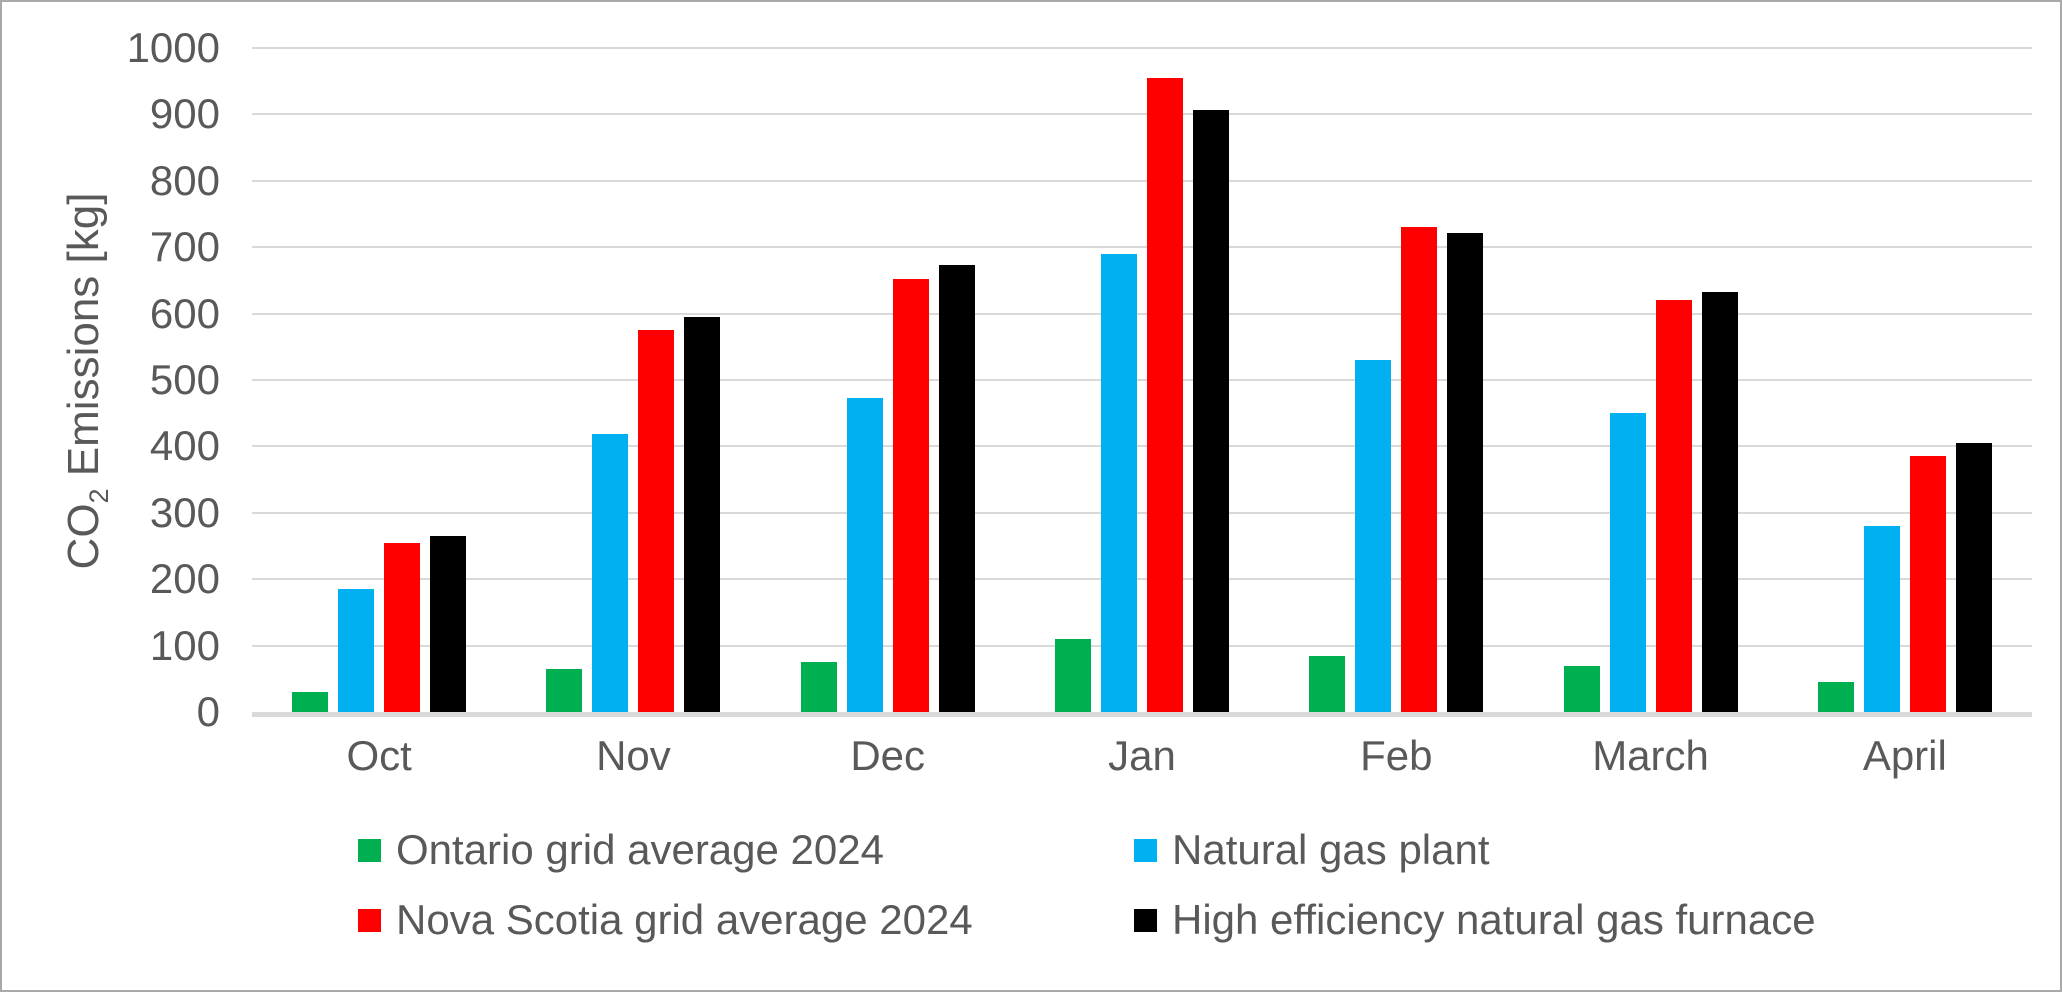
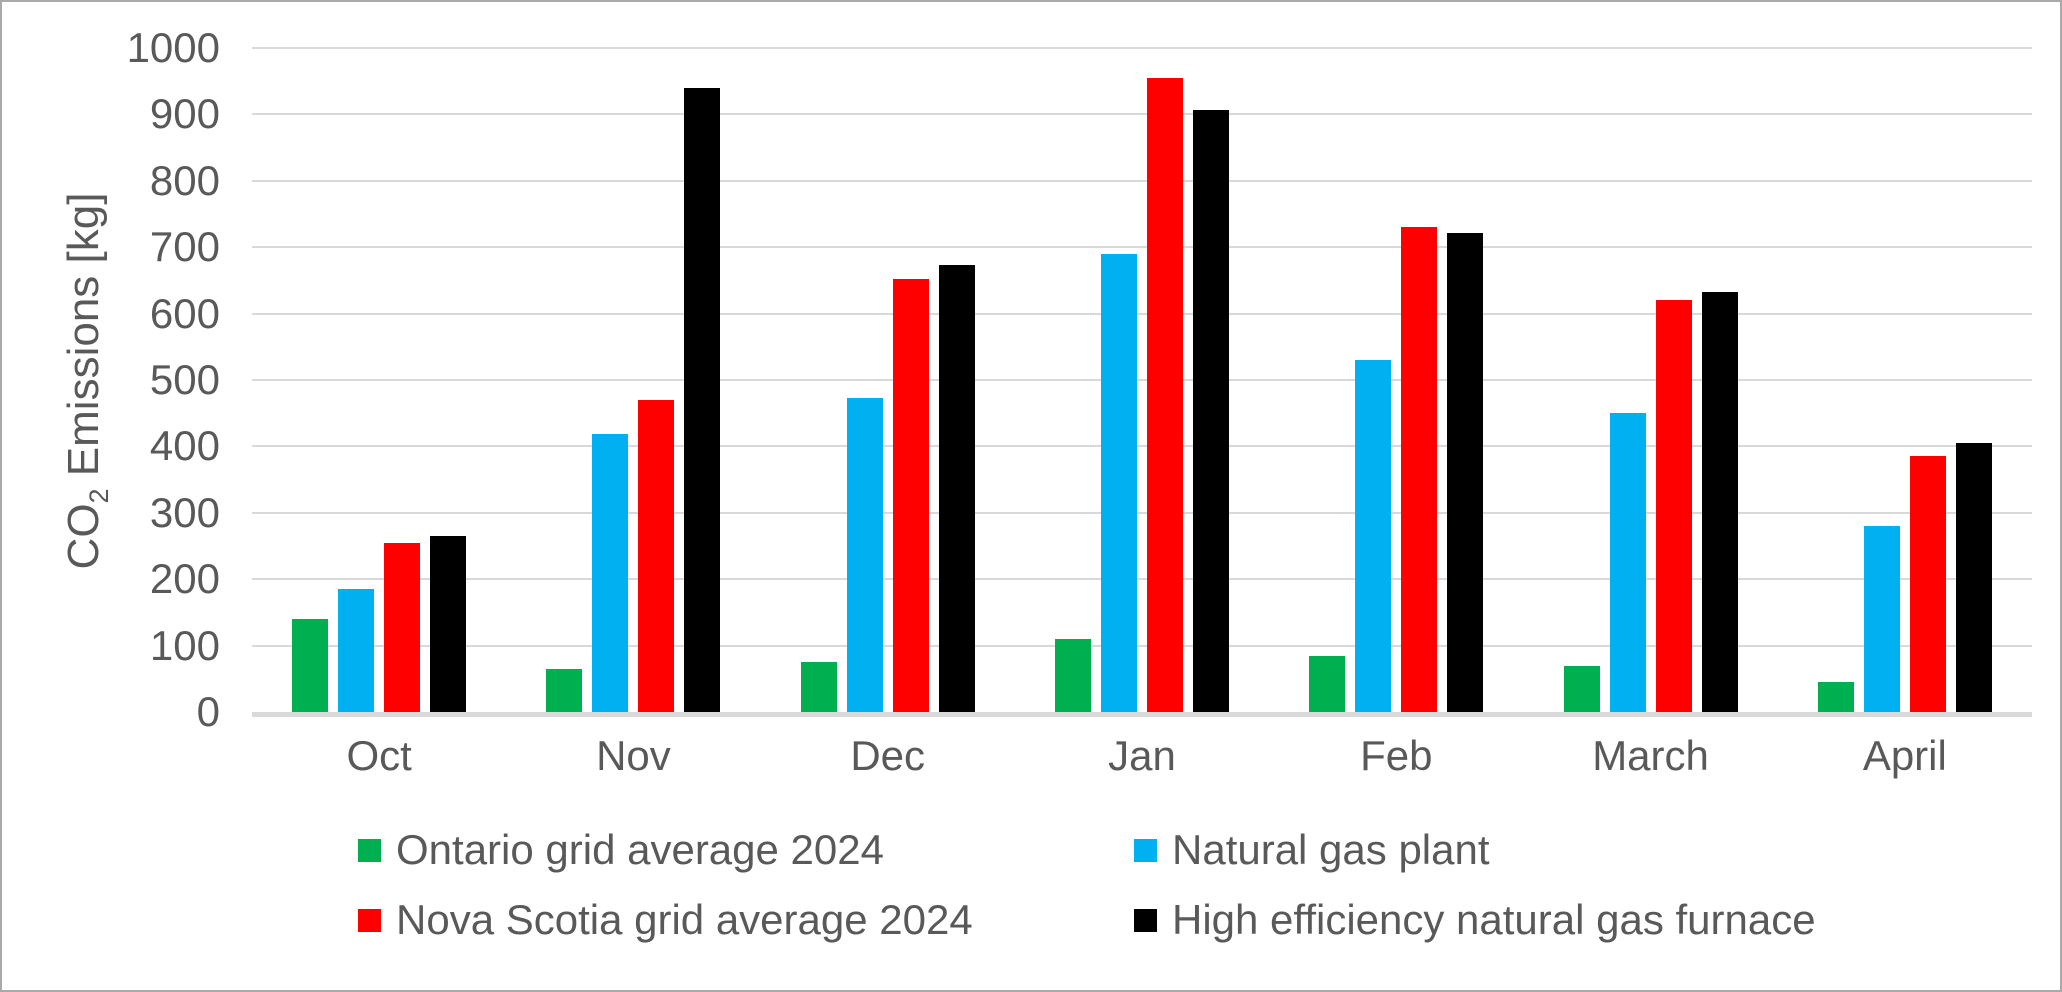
Ontario grid average 2024/Oct: 30 -> 140
Nova Scotia grid average 2024/Nov: 580 -> 470
High efficiency natural gas furnace/Nov: 600 -> 940
